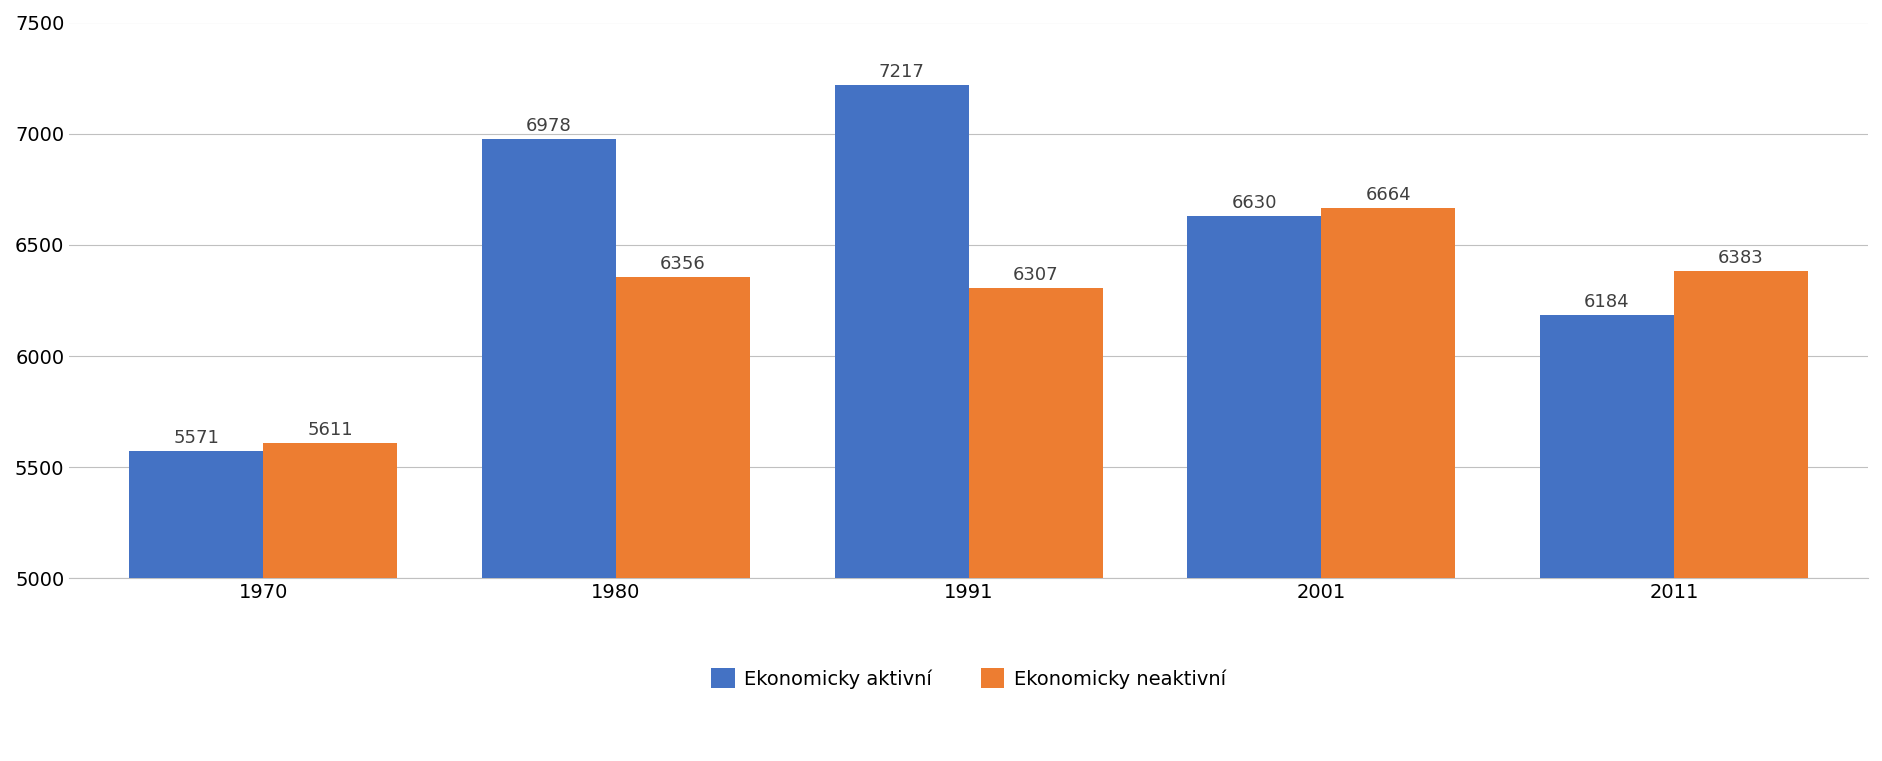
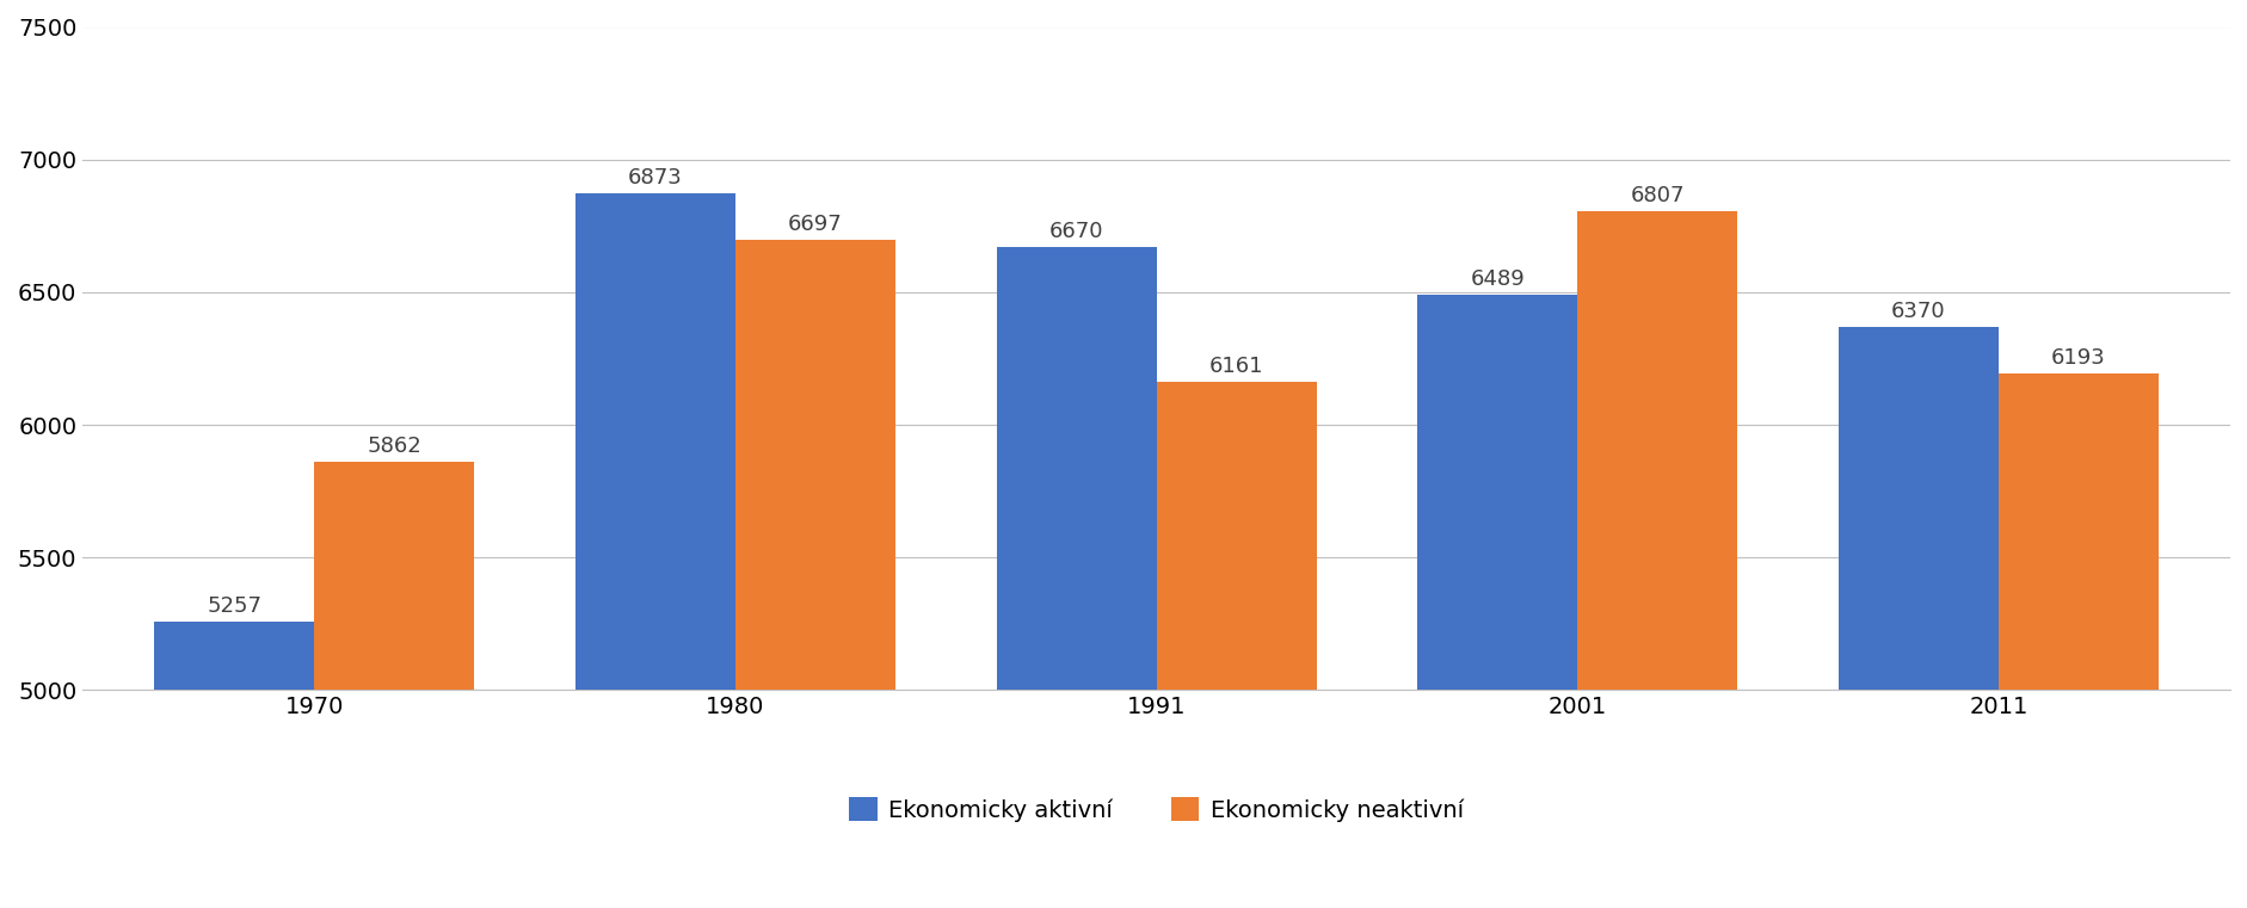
Ekonomicky aktivní/1970: 5571 -> 5257
Ekonomicky neaktivní/1970: 5611 -> 5862
Ekonomicky aktivní/1980: 6978 -> 6873
Ekonomicky neaktivní/1980: 6356 -> 6697
Ekonomicky aktivní/1991: 7217 -> 6670
Ekonomicky neaktivní/1991: 6307 -> 6161
Ekonomicky aktivní/2001: 6630 -> 6489
Ekonomicky neaktivní/2001: 6664 -> 6807
Ekonomicky aktivní/2011: 6184 -> 6370
Ekonomicky neaktivní/2011: 6383 -> 6193
